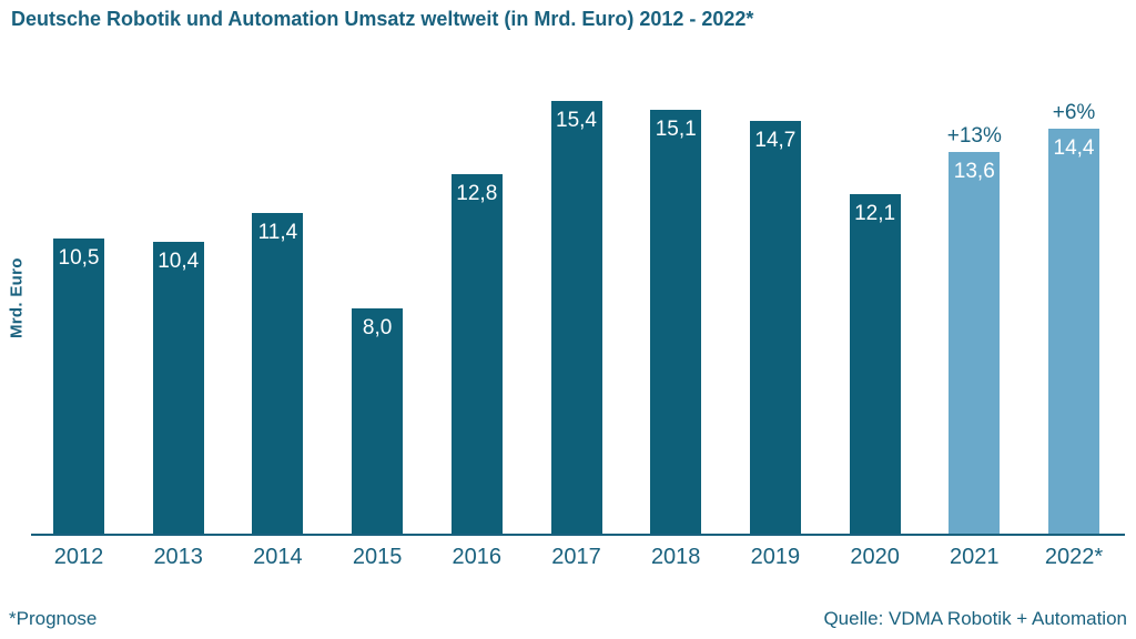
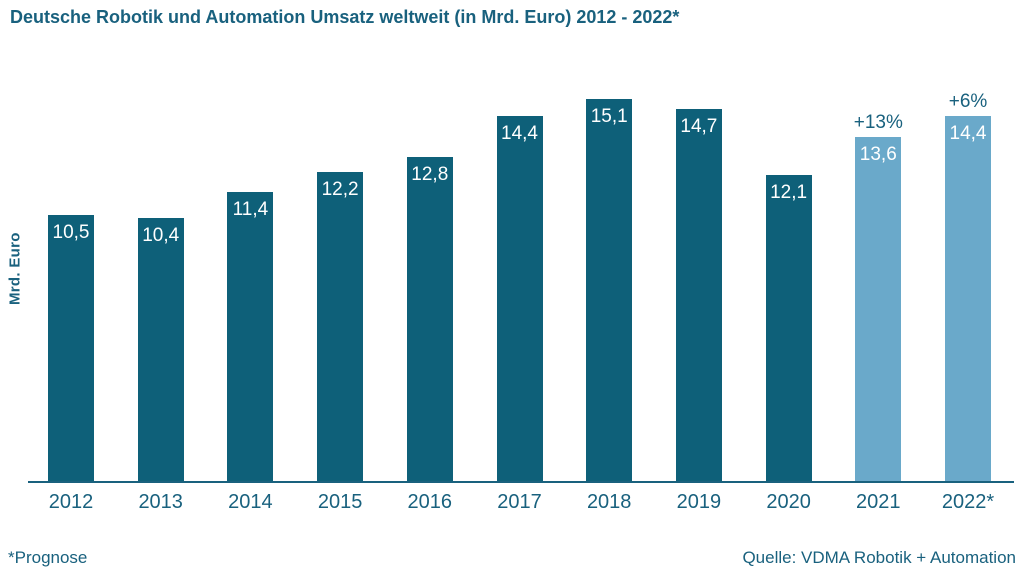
2015: 8,0 -> 12,2
2017: 15,4 -> 14,4
